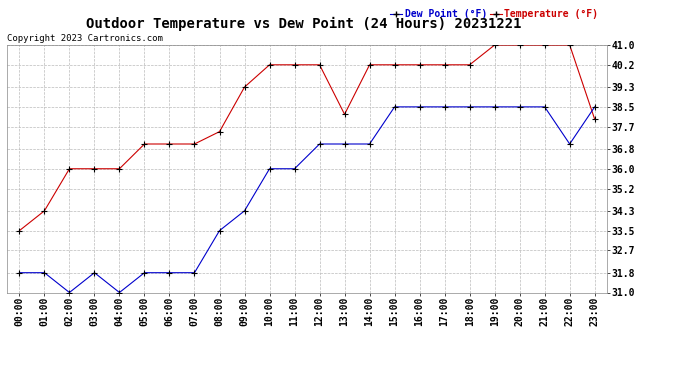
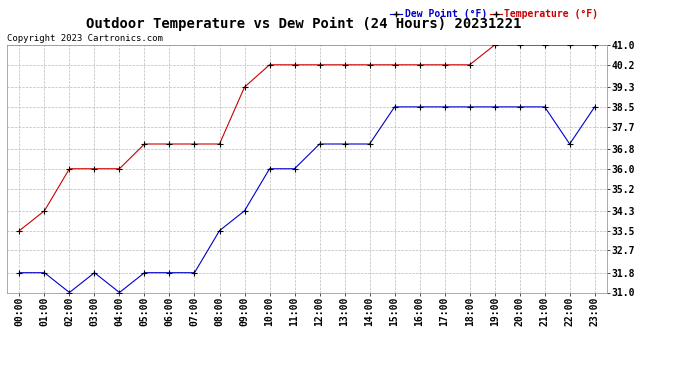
Temperature (°F)/08:00: 37.5 -> 37.0
Temperature (°F)/13:00: 38.2 -> 40.2
Temperature (°F)/23:00: 38.0 -> 41.0
